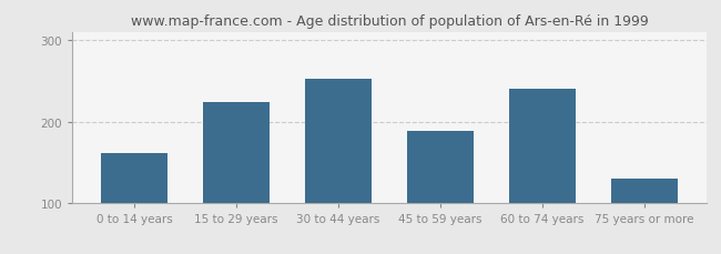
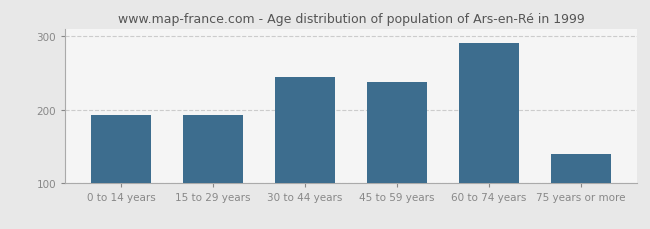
0 to 14 years: 162 -> 192
15 to 29 years: 224 -> 193
30 to 44 years: 252 -> 244
45 to 59 years: 188 -> 237
60 to 74 years: 240 -> 291
75 years or more: 130 -> 139
